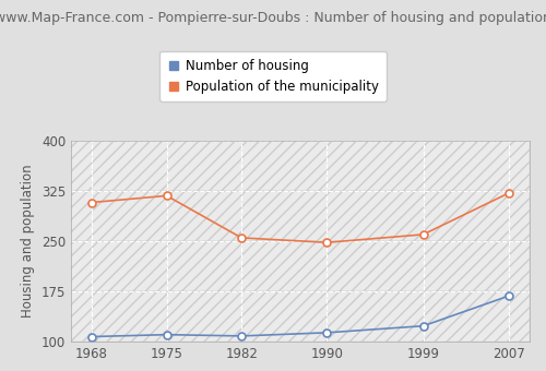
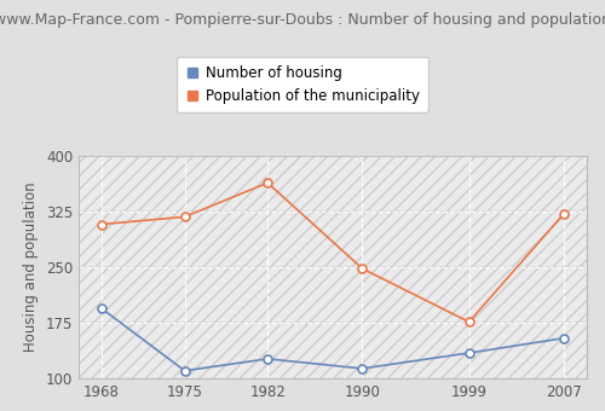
Number of housing/1968: 107 -> 194
Number of housing/1982: 108 -> 126
Population of the municipality/1982: 255 -> 364
Number of housing/1999: 123 -> 134
Population of the municipality/1999: 260 -> 176
Number of housing/2007: 168 -> 154
